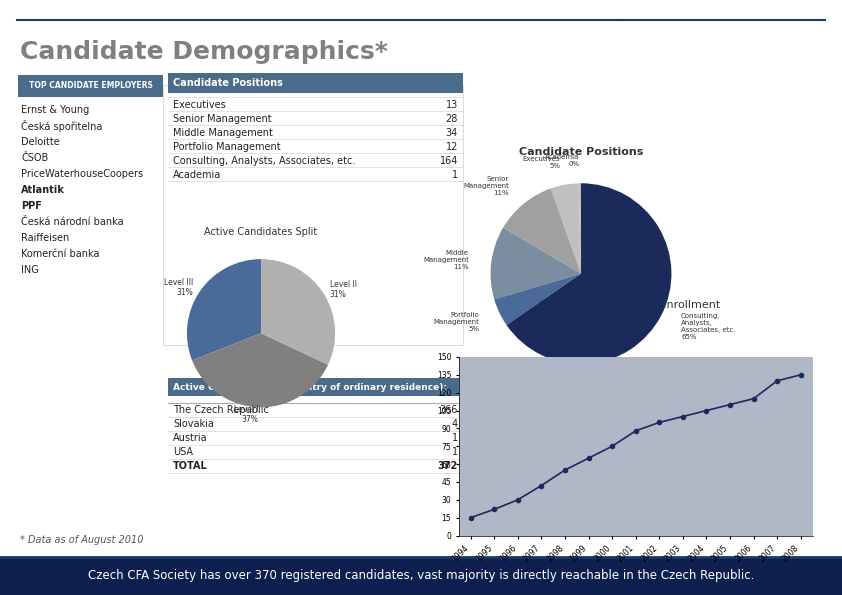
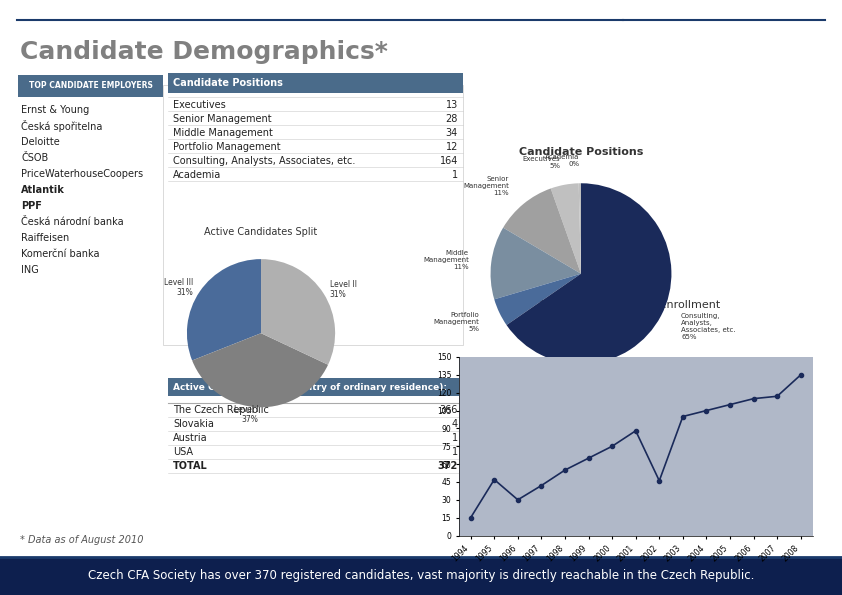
1995: 22 -> 47
2002: 95 -> 46
2007: 130 -> 117
